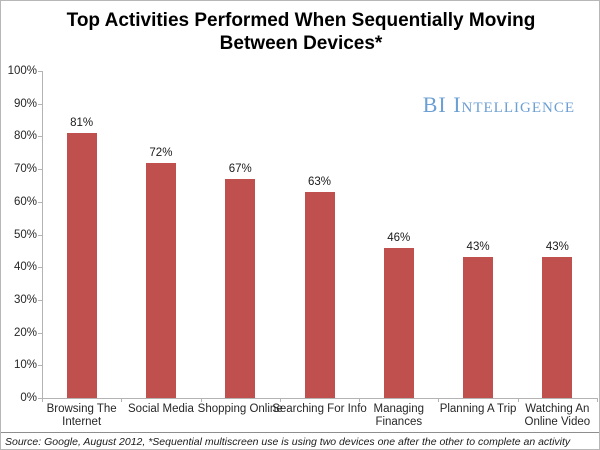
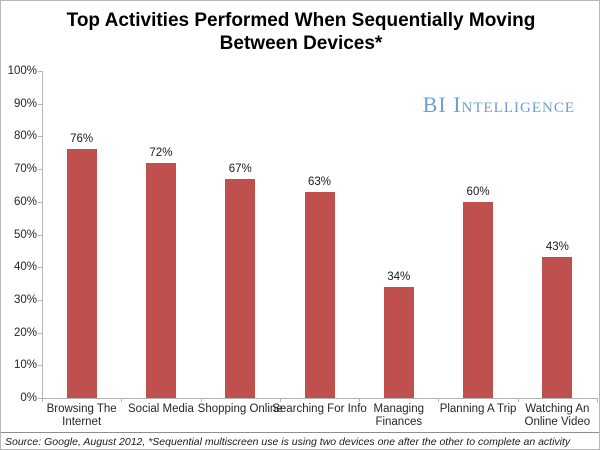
Browsing The Internet: 81% -> 76%
Managing Finances: 46% -> 34%
Planning A Trip: 43% -> 60%
